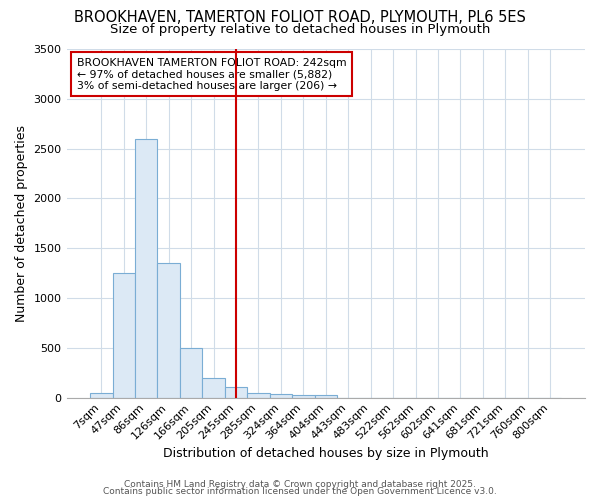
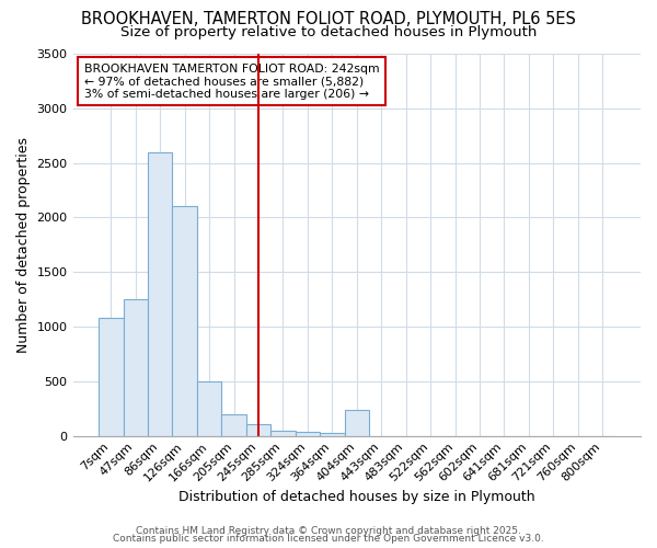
7sqm: 50 -> 1080
126sqm: 1350 -> 2100
404sqm: 30 -> 240
